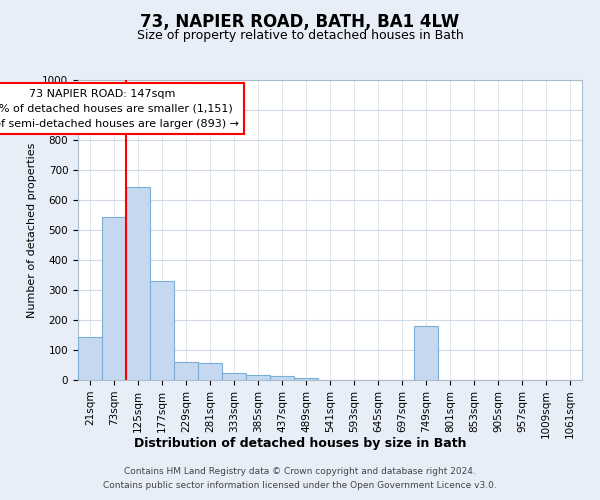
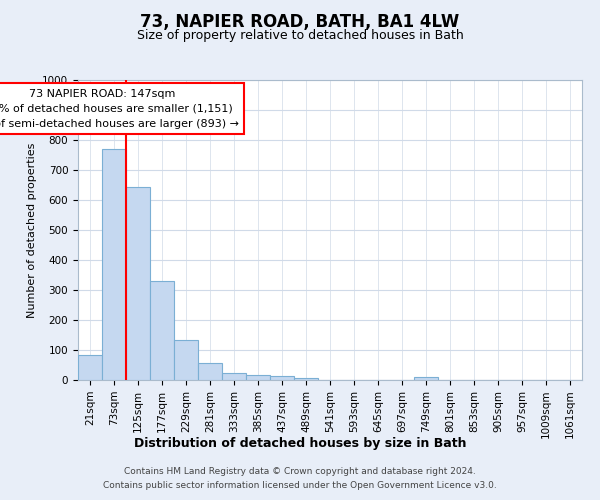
21sqm: 145 -> 83
73sqm: 545 -> 770
229sqm: 60 -> 133
749sqm: 180 -> 10
